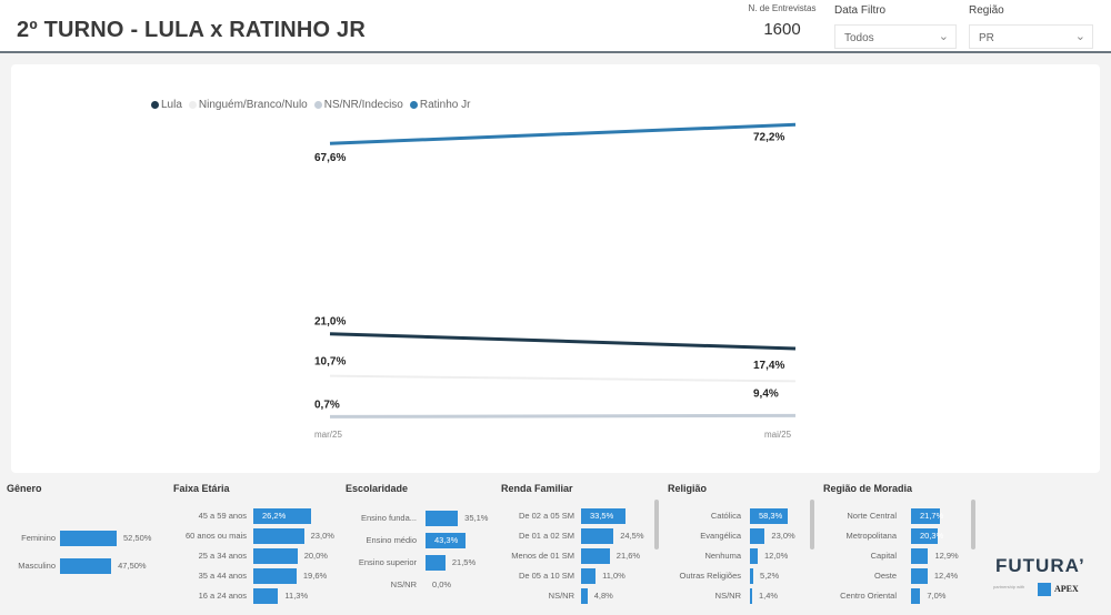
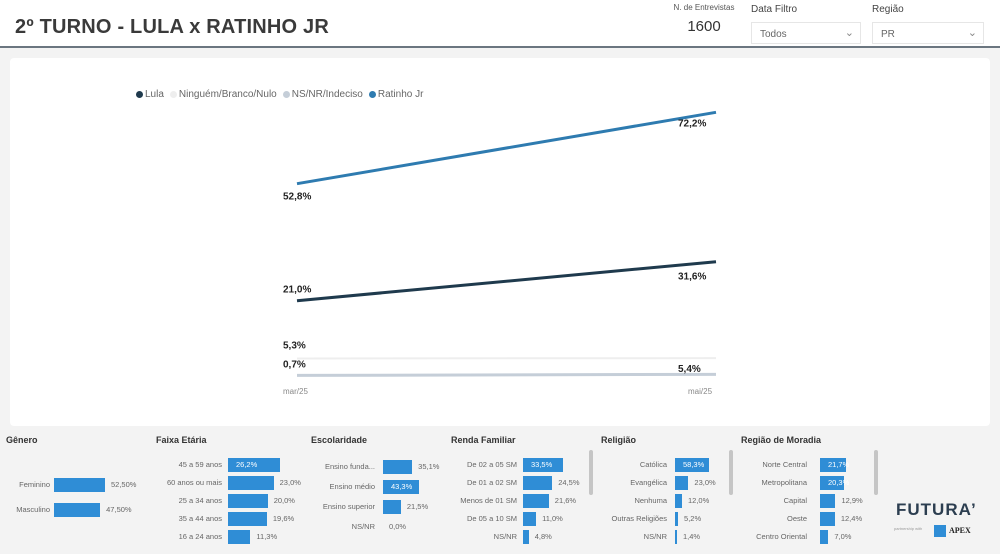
Ninguém/Branco/Nulo/mar/25: 10,7% -> 5,3%
Ratinho Jr/mar/25: 67,6% -> 52,8%
Lula/mai/25: 17,4% -> 31,6%
Ninguém/Branco/Nulo/mai/25: 9,4% -> 5,4%
